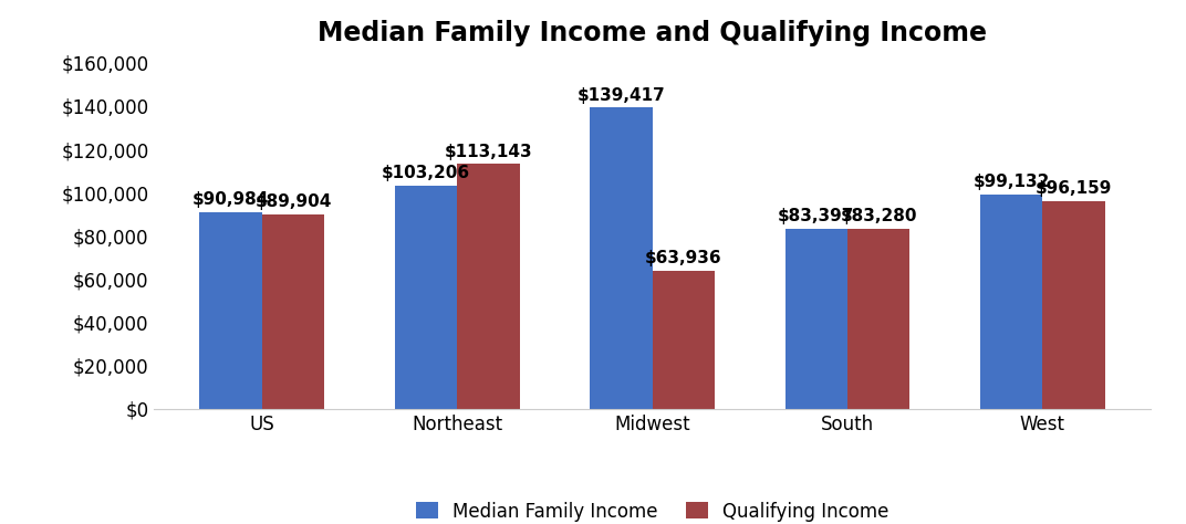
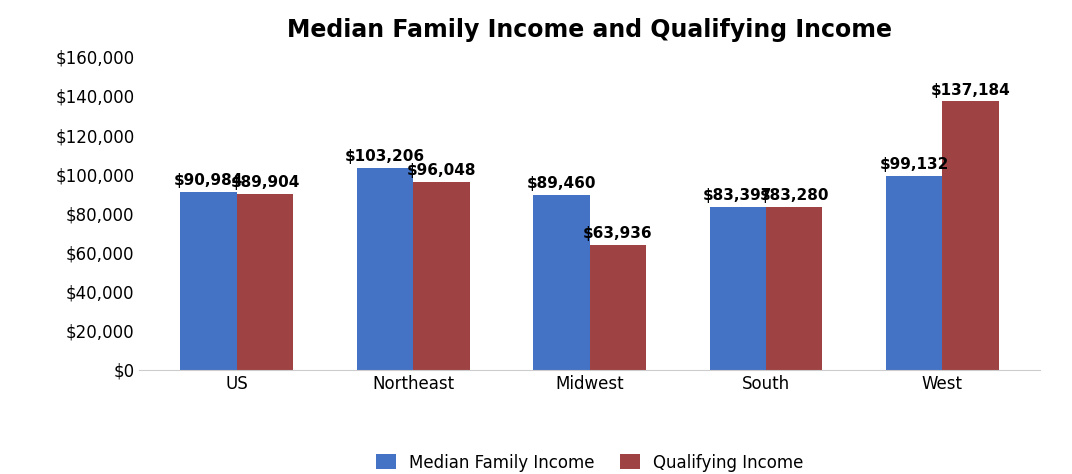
Qualifying Income/Northeast: $113,143 -> $96,048
Median Family Income/Midwest: $139,417 -> $89,460
Qualifying Income/West: $96,159 -> $137,184
